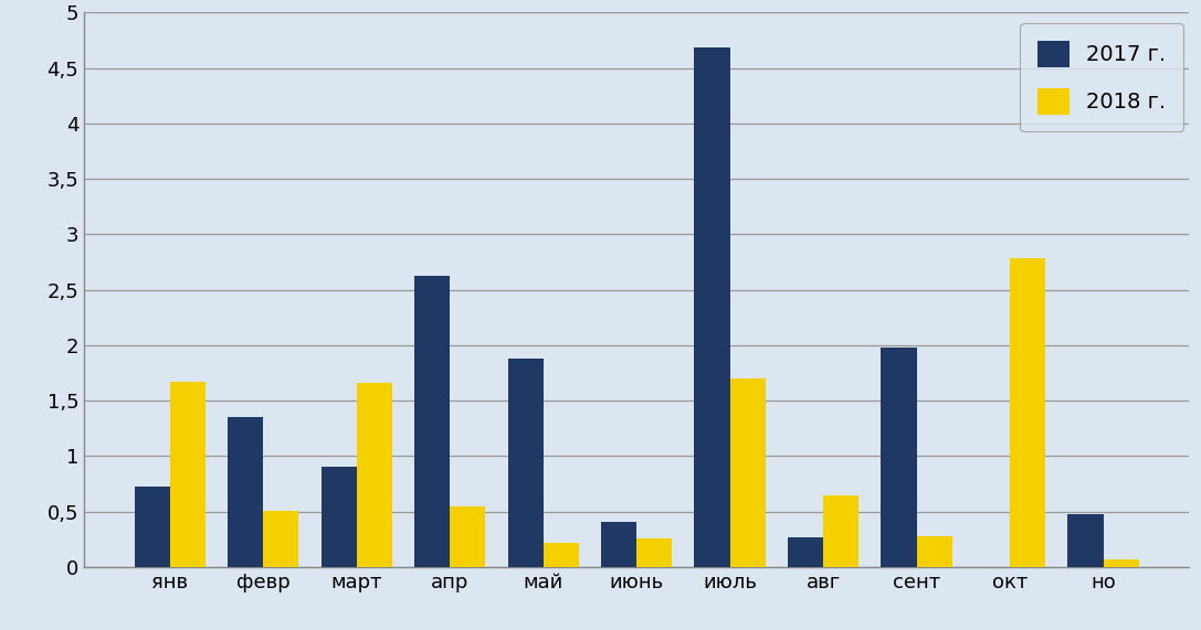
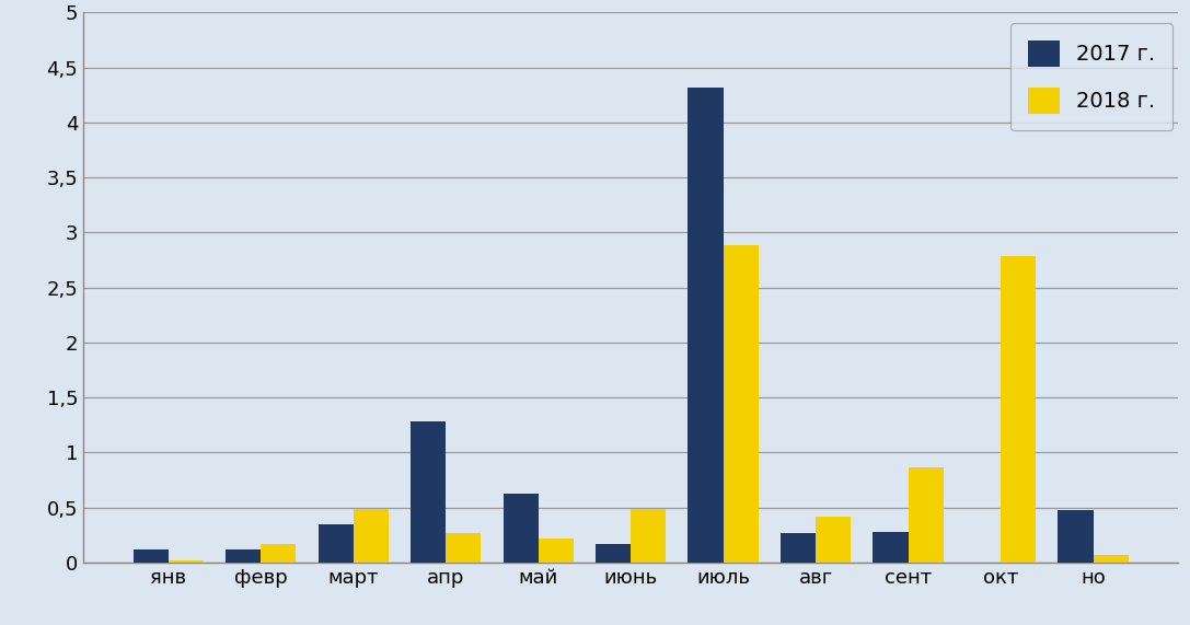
2017 г./янв: 0,73 -> 0,12
2018 г./янв: 1,67 -> 0,02
2017 г./февр: 1,35 -> 0,12
2018 г./февр: 0,51 -> 0,17
2017 г./март: 0,90 -> 0,35
2018 г./март: 1,66 -> 0,49
2017 г./апр: 2,63 -> 1,28
2018 г./апр: 0,55 -> 0,27
2017 г./май: 1,88 -> 0,63
2017 г./июнь: 0,41 -> 0,17
2018 г./июнь: 0,26 -> 0,49
2017 г./июль: 4,69 -> 4,32
2018 г./июль: 1,70 -> 2,88
2018 г./авг: 0,65 -> 0,42
2017 г./сент: 1,98 -> 0,28
2018 г./сент: 0,28 -> 0,86
